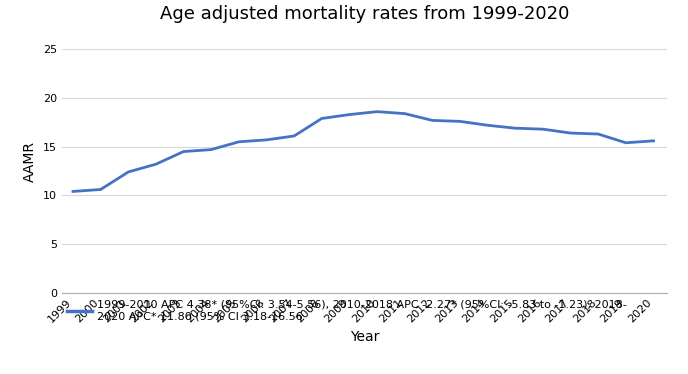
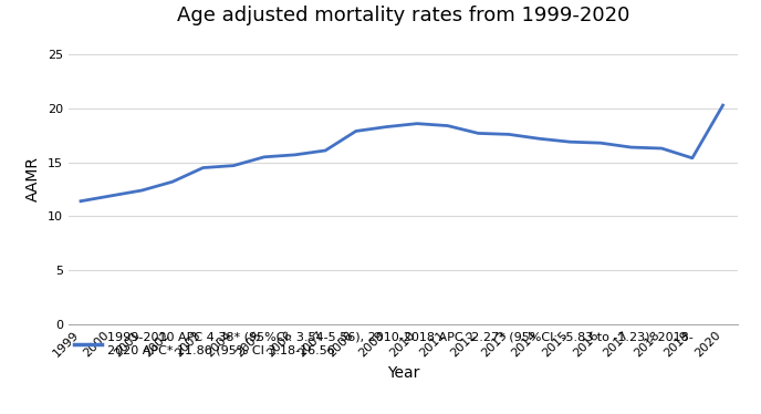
1999: 10.4 -> 11.4
2000: 10.6 -> 11.9
2020: 15.6 -> 20.3
